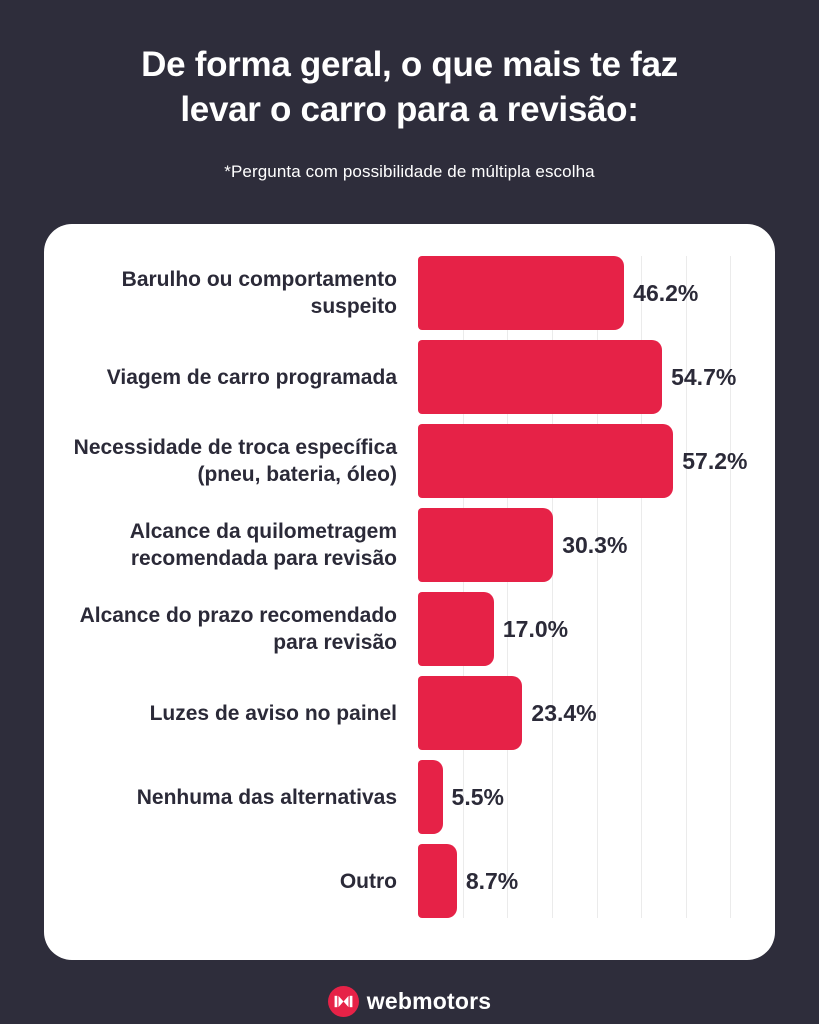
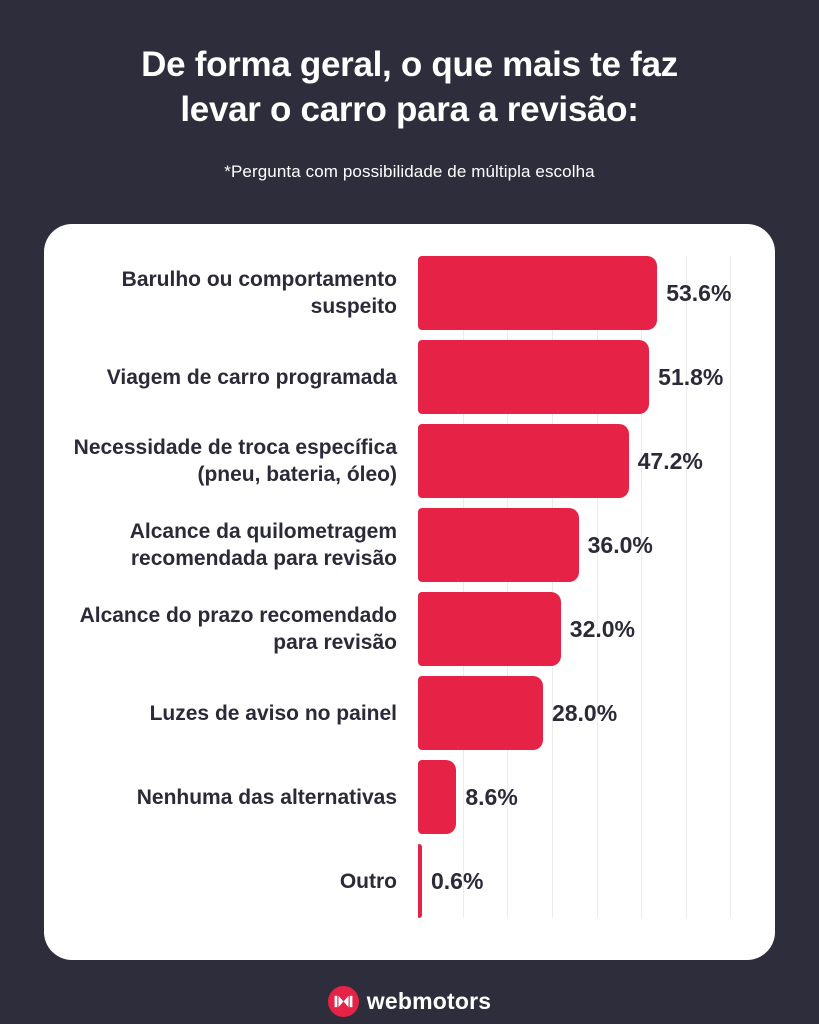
Barulho ou comportamento suspeito: 46.2% -> 53.6%
Viagem de carro programada: 54.7% -> 51.8%
Necessidade de troca específica (pneu, bateria, óleo): 57.2% -> 47.2%
Alcance da quilometragem recomendada para revisão: 30.3% -> 36.0%
Alcance do prazo recomendado para revisão: 17.0% -> 32.0%
Luzes de aviso no painel: 23.4% -> 28.0%
Nenhuma das alternativas: 5.5% -> 8.6%
Outro: 8.7% -> 0.6%
